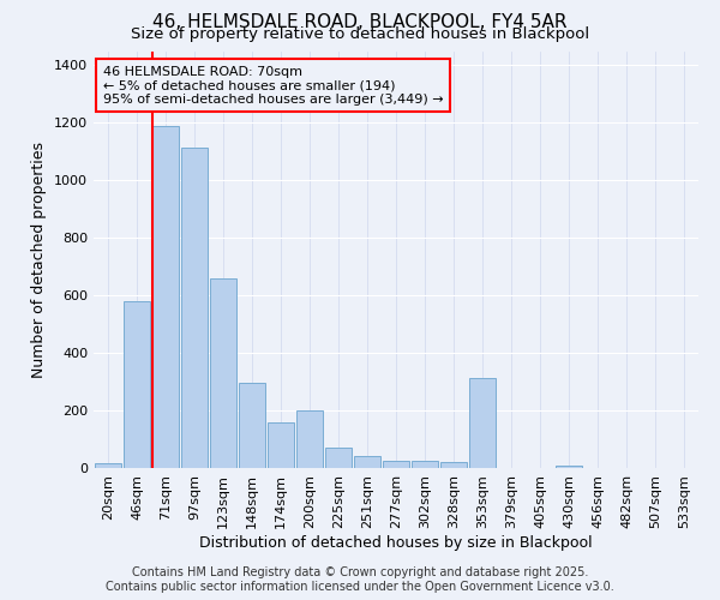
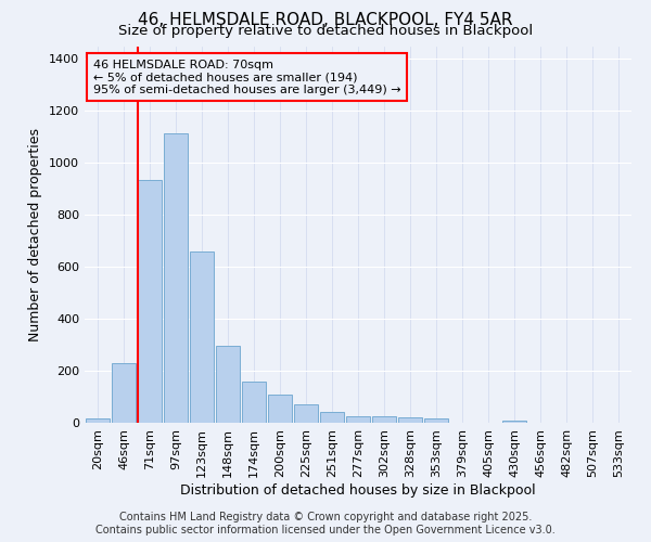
46sqm: 580 -> 230
71sqm: 1190 -> 935
200sqm: 200 -> 110
353sqm: 315 -> 15
